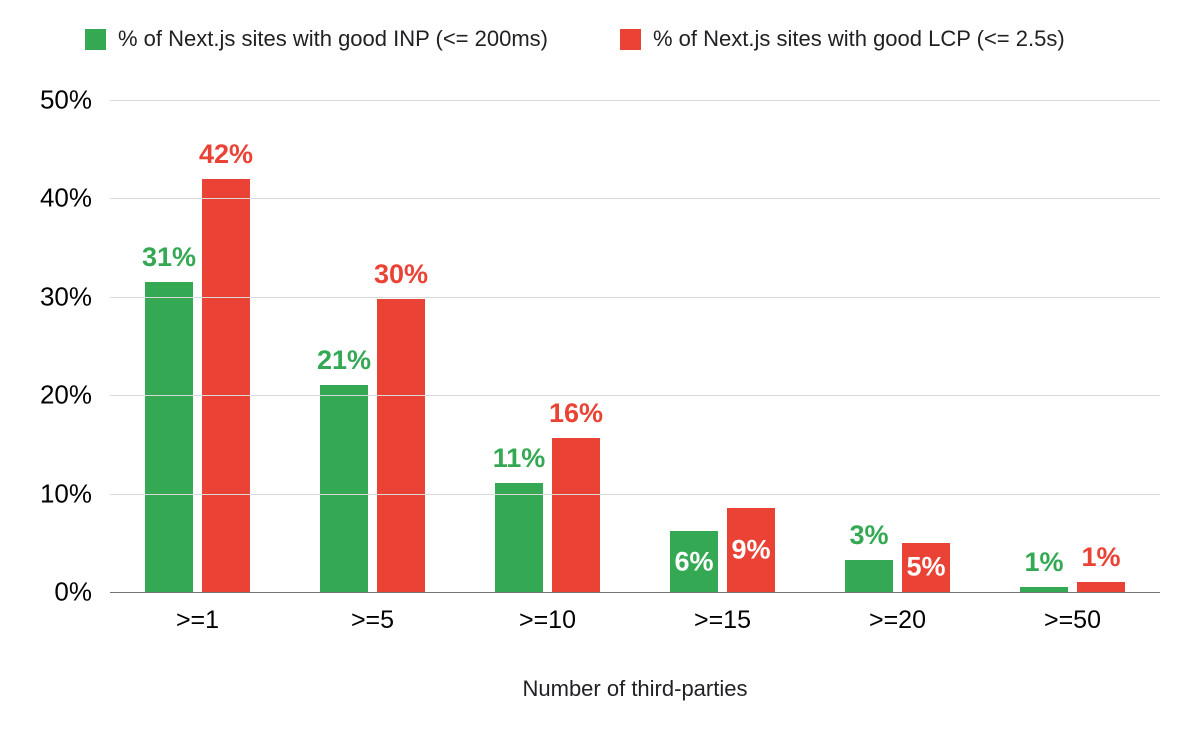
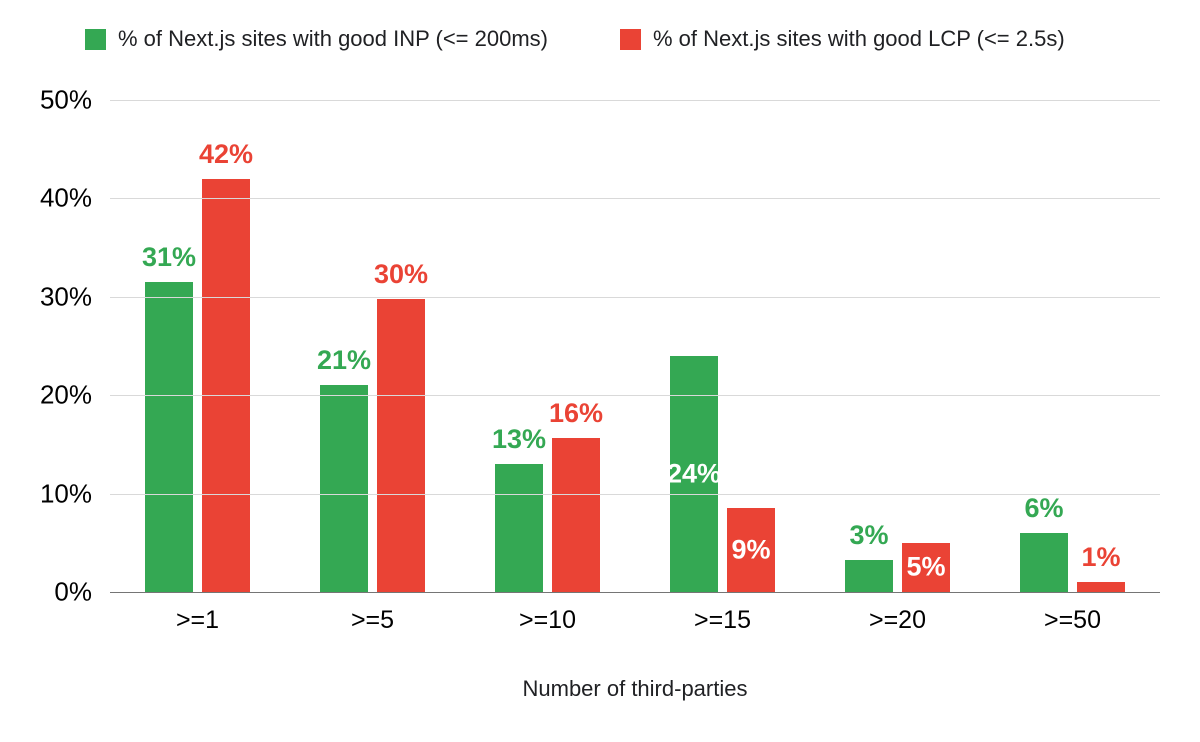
% of Next.js sites with good INP (<= 200ms)/>=10: 11% -> 13%
% of Next.js sites with good INP (<= 200ms)/>=15: 6% -> 24%
% of Next.js sites with good INP (<= 200ms)/>=50: 1% -> 6%
